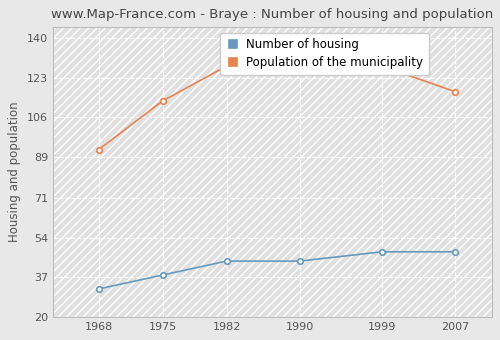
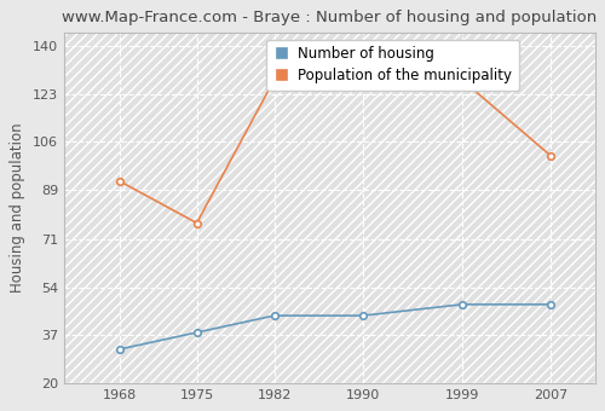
Population of the municipality/1975: 113 -> 77
Population of the municipality/2007: 117 -> 101
